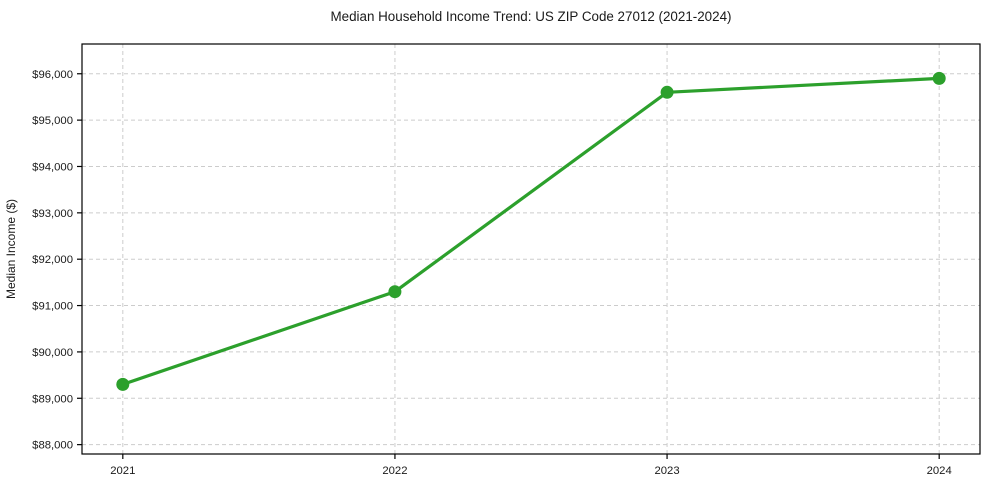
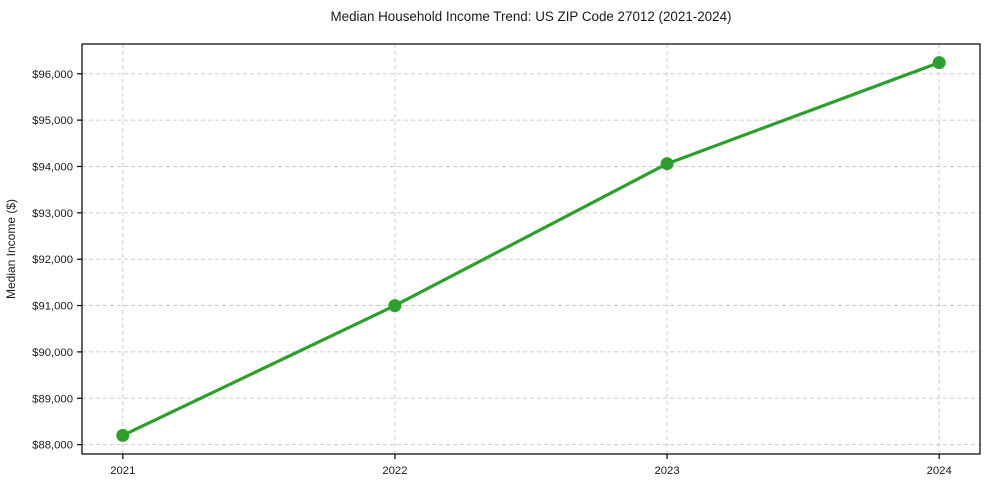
2021: $89300 -> $88200
2022: $91300 -> $91000
2023: $95600 -> $94100
2024: $95900 -> $96200
